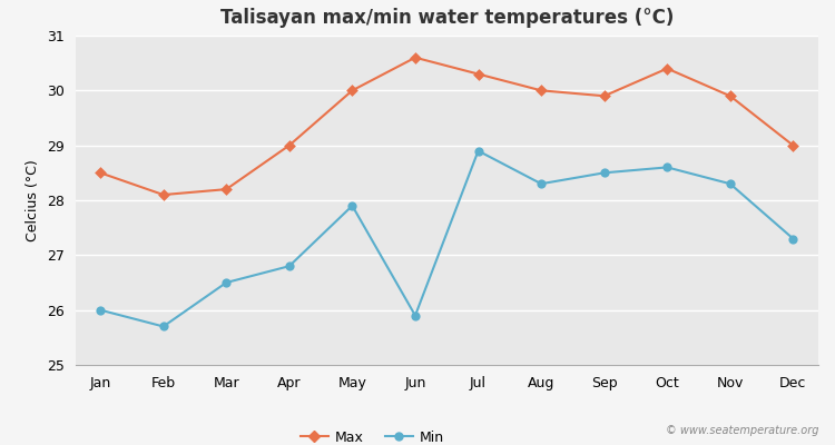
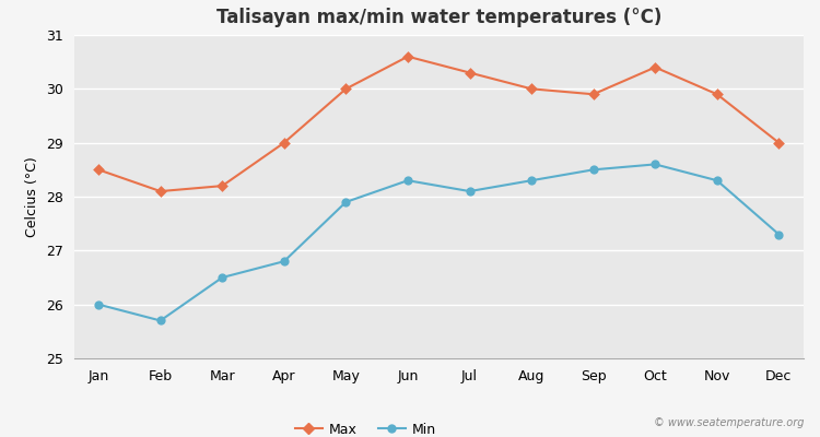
Min/Jun: 25.9 -> 28.3
Min/Jul: 28.9 -> 28.1
